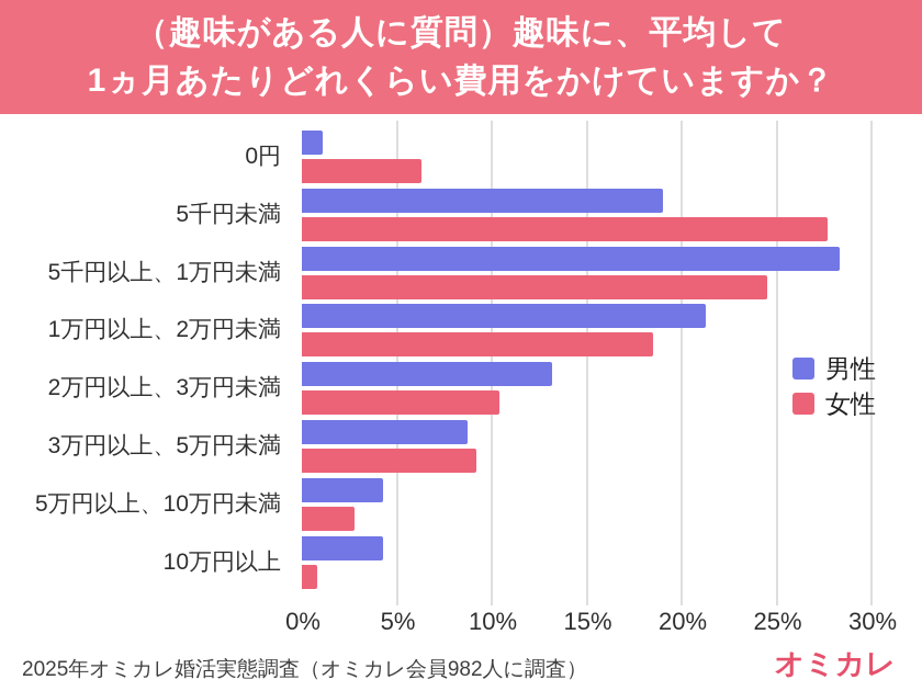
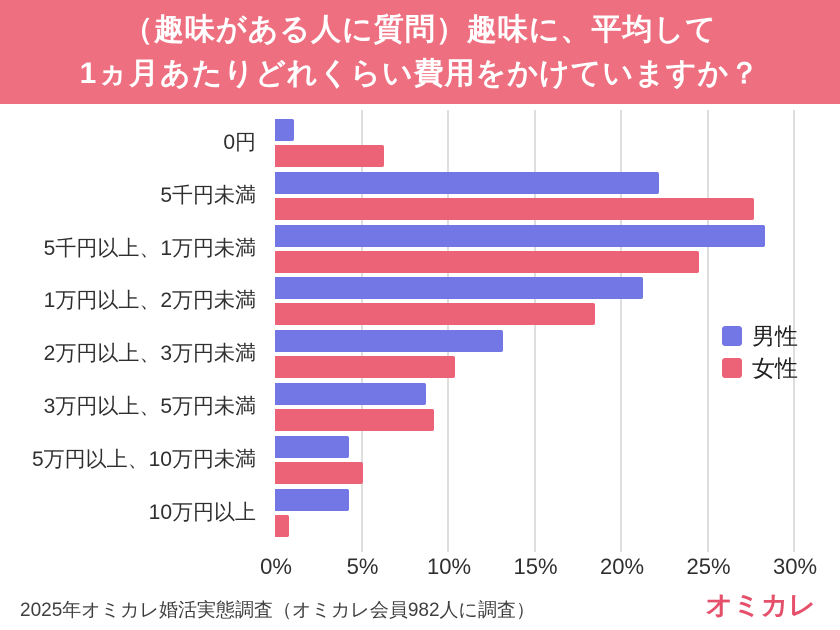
男性/5千円未満: 19.0% -> 22.2%
女性/5万円以上、10万円未満: 2.8% -> 5.1%
